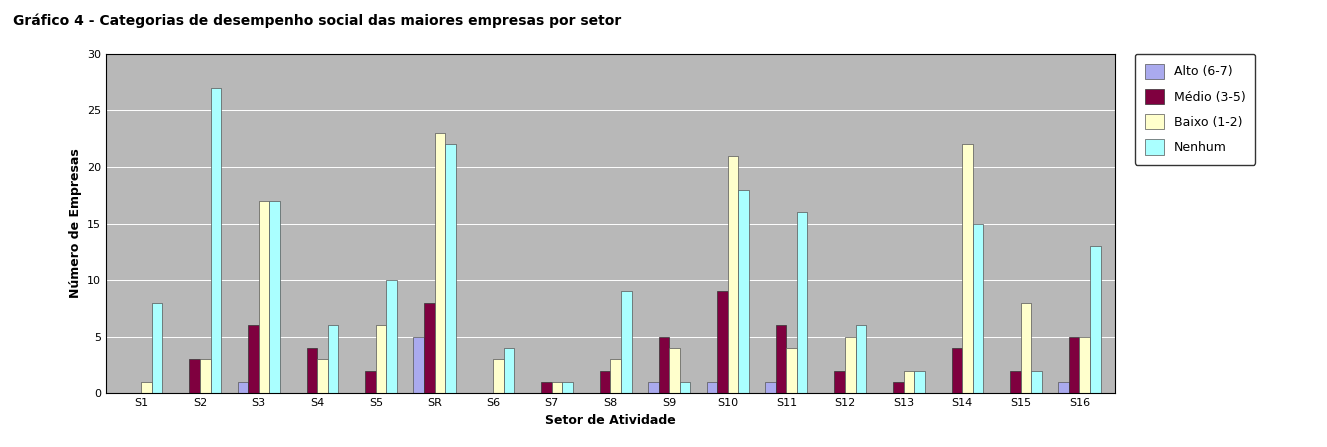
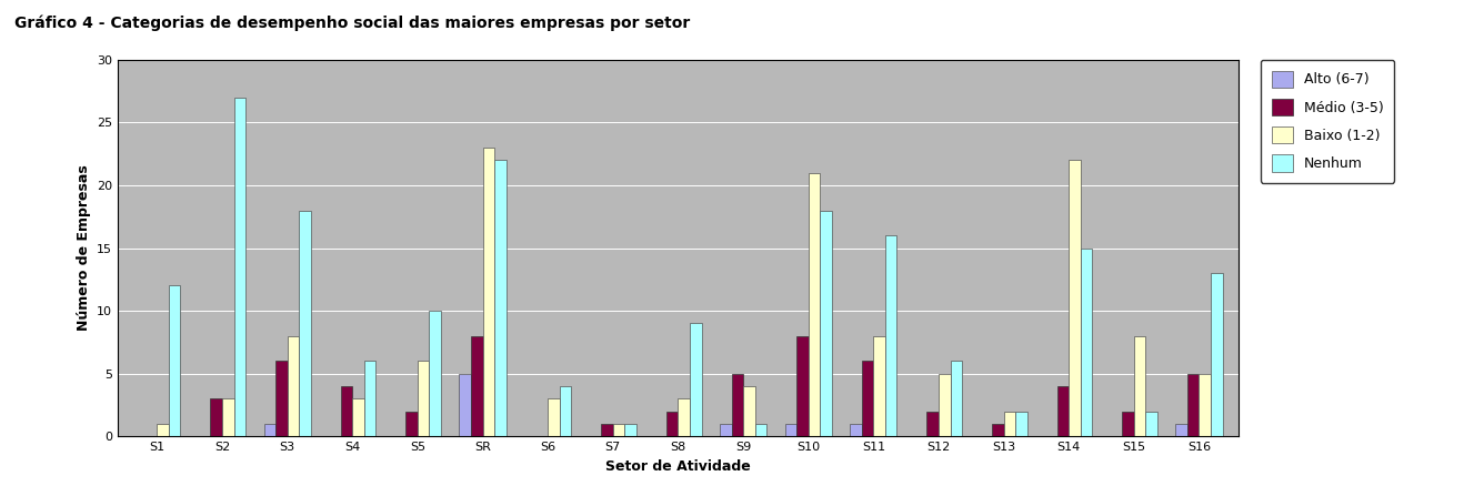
Nenhum/S1: 8 -> 12
Baixo (1-2)/S3: 17 -> 8
Nenhum/S3: 17 -> 18
Médio (3-5)/S10: 9 -> 8
Baixo (1-2)/S11: 4 -> 8
